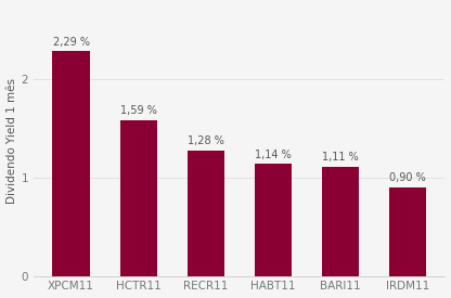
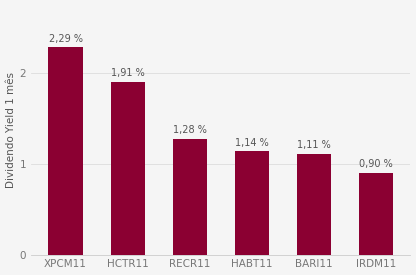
HCTR11: 1,59 -> 1,91
